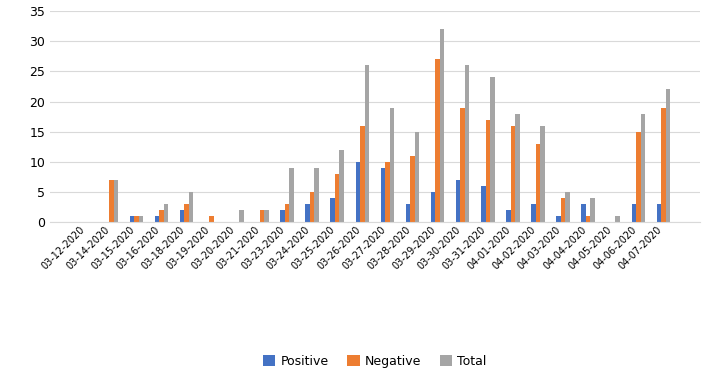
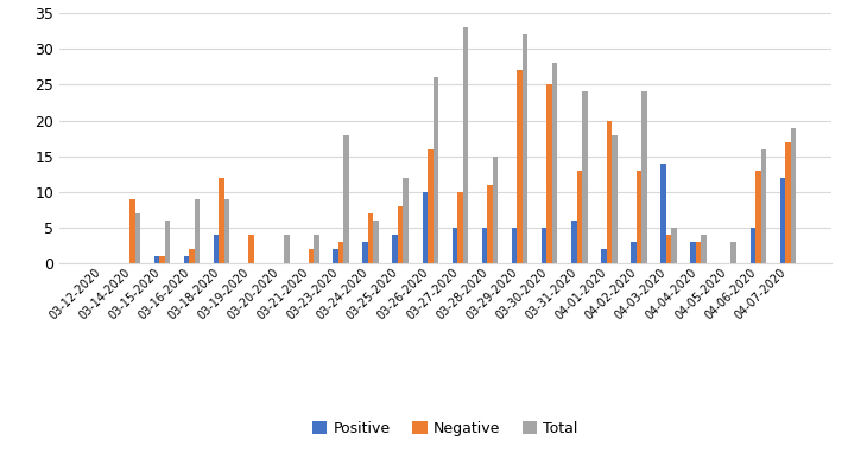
Negative/03-14-2020: 7 -> 9
Total/03-15-2020: 1 -> 6
Total/03-16-2020: 3 -> 9
Positive/03-18-2020: 2 -> 4
Negative/03-18-2020: 3 -> 12
Total/03-18-2020: 5 -> 9
Negative/03-19-2020: 1 -> 4
Total/03-20-2020: 2 -> 4
Total/03-21-2020: 2 -> 4
Total/03-23-2020: 9 -> 18
Negative/03-24-2020: 5 -> 7
Total/03-24-2020: 9 -> 6
Positive/03-27-2020: 9 -> 5
Total/03-27-2020: 19 -> 33
Positive/03-28-2020: 3 -> 5
Positive/03-30-2020: 7 -> 5
Negative/03-30-2020: 19 -> 25
Total/03-30-2020: 26 -> 28
Negative/03-31-2020: 17 -> 13
Negative/04-01-2020: 16 -> 20
Total/04-02-2020: 16 -> 24
Positive/04-03-2020: 1 -> 14
Negative/04-04-2020: 1 -> 3
Total/04-05-2020: 1 -> 3
Positive/04-06-2020: 3 -> 5
Negative/04-06-2020: 15 -> 13
Total/04-06-2020: 18 -> 16
Positive/04-07-2020: 3 -> 12
Negative/04-07-2020: 19 -> 17
Total/04-07-2020: 22 -> 19
